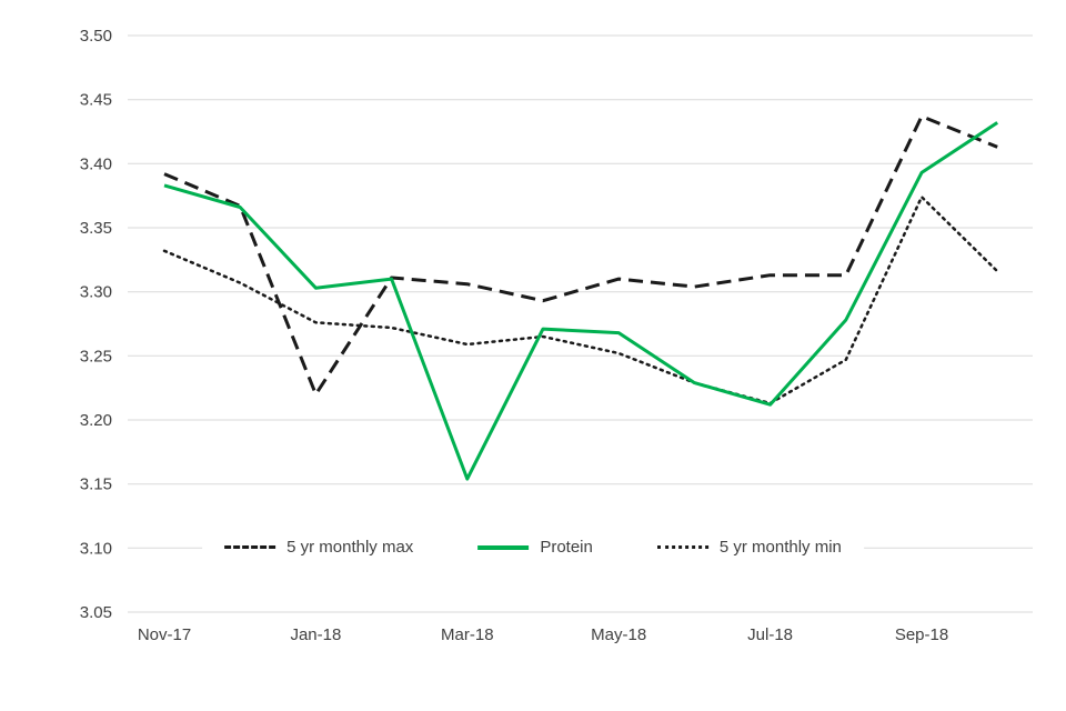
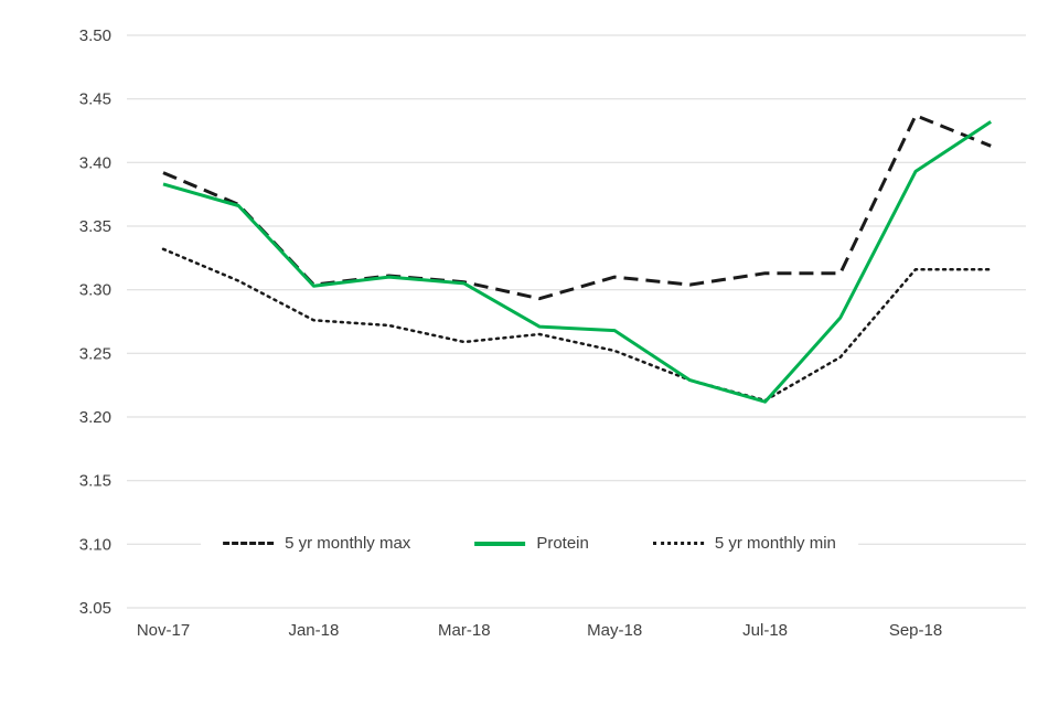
5 yr monthly max/Jan-18: 3.220 -> 3.304
Protein/Mar-18: 3.154 -> 3.305
5 yr monthly min/Sep-18: 3.374 -> 3.316
